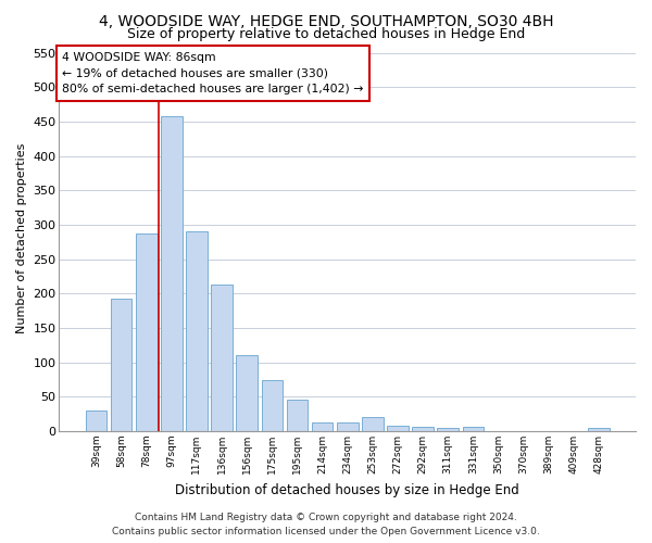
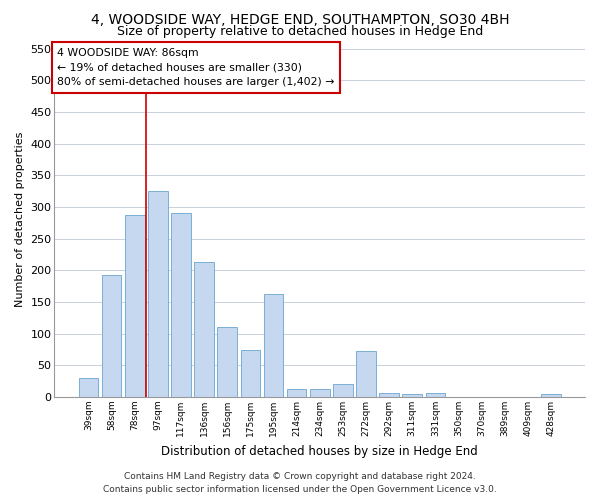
97sqm: 458 -> 326
195sqm: 46 -> 162
272sqm: 8 -> 72
